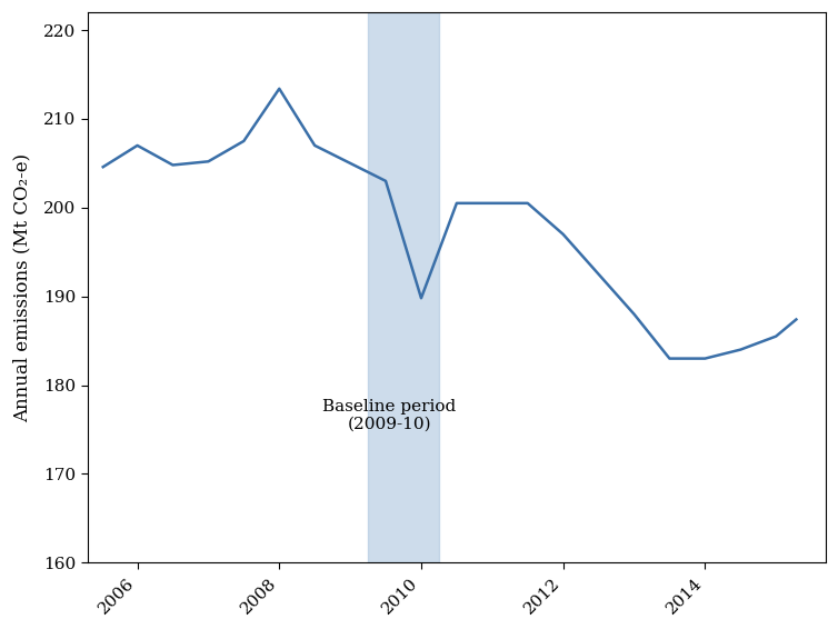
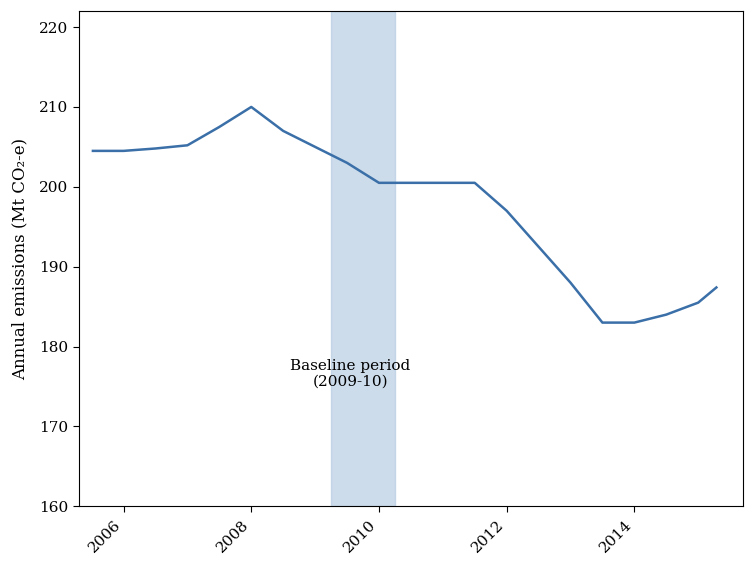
2006: 207.0 -> 204.5
2008: 213.4 -> 210.0
2010: 189.8 -> 200.5
